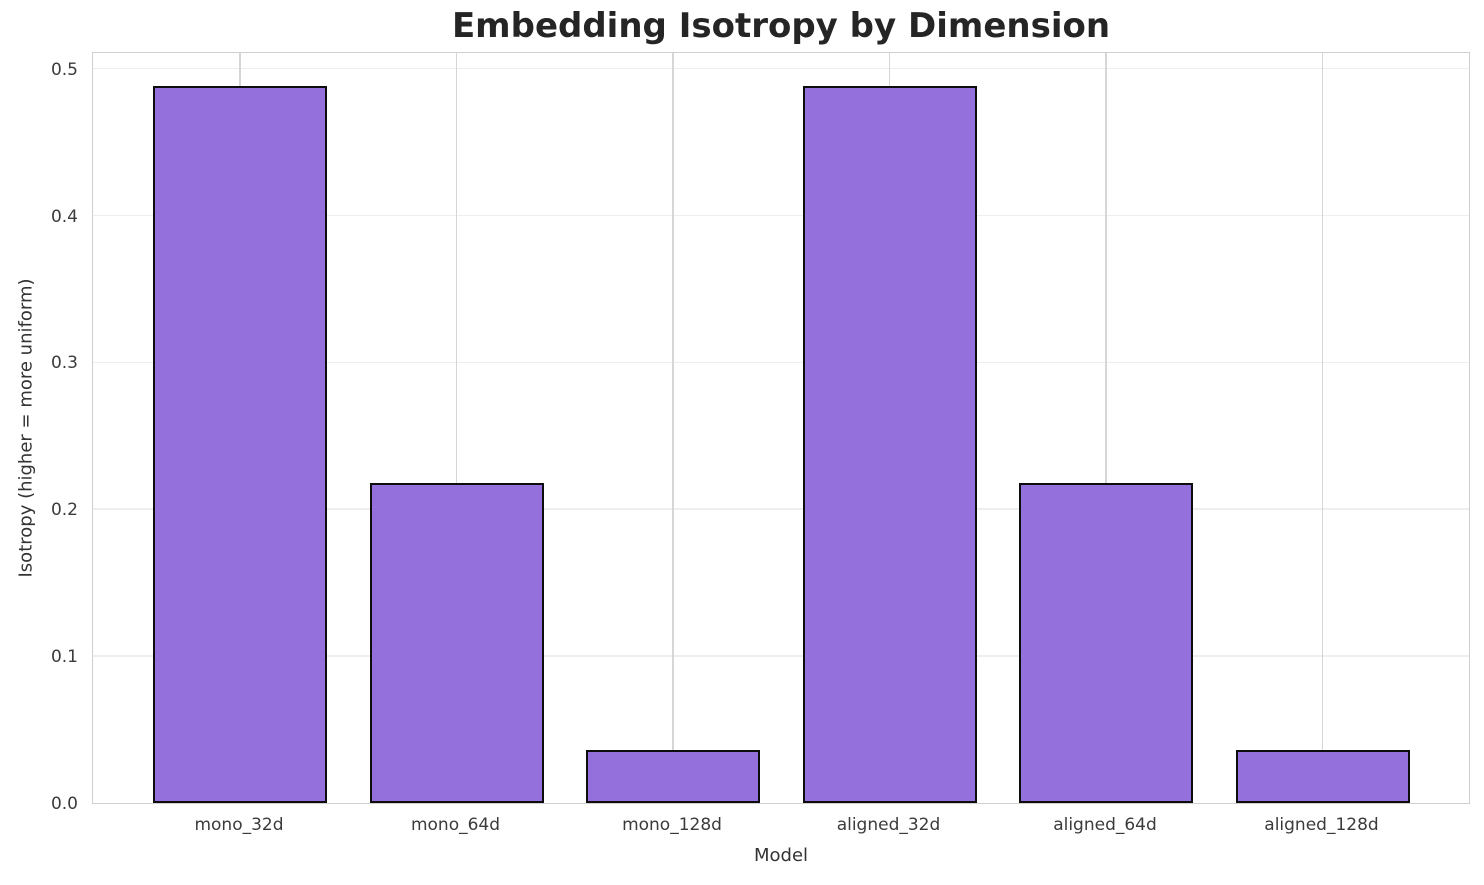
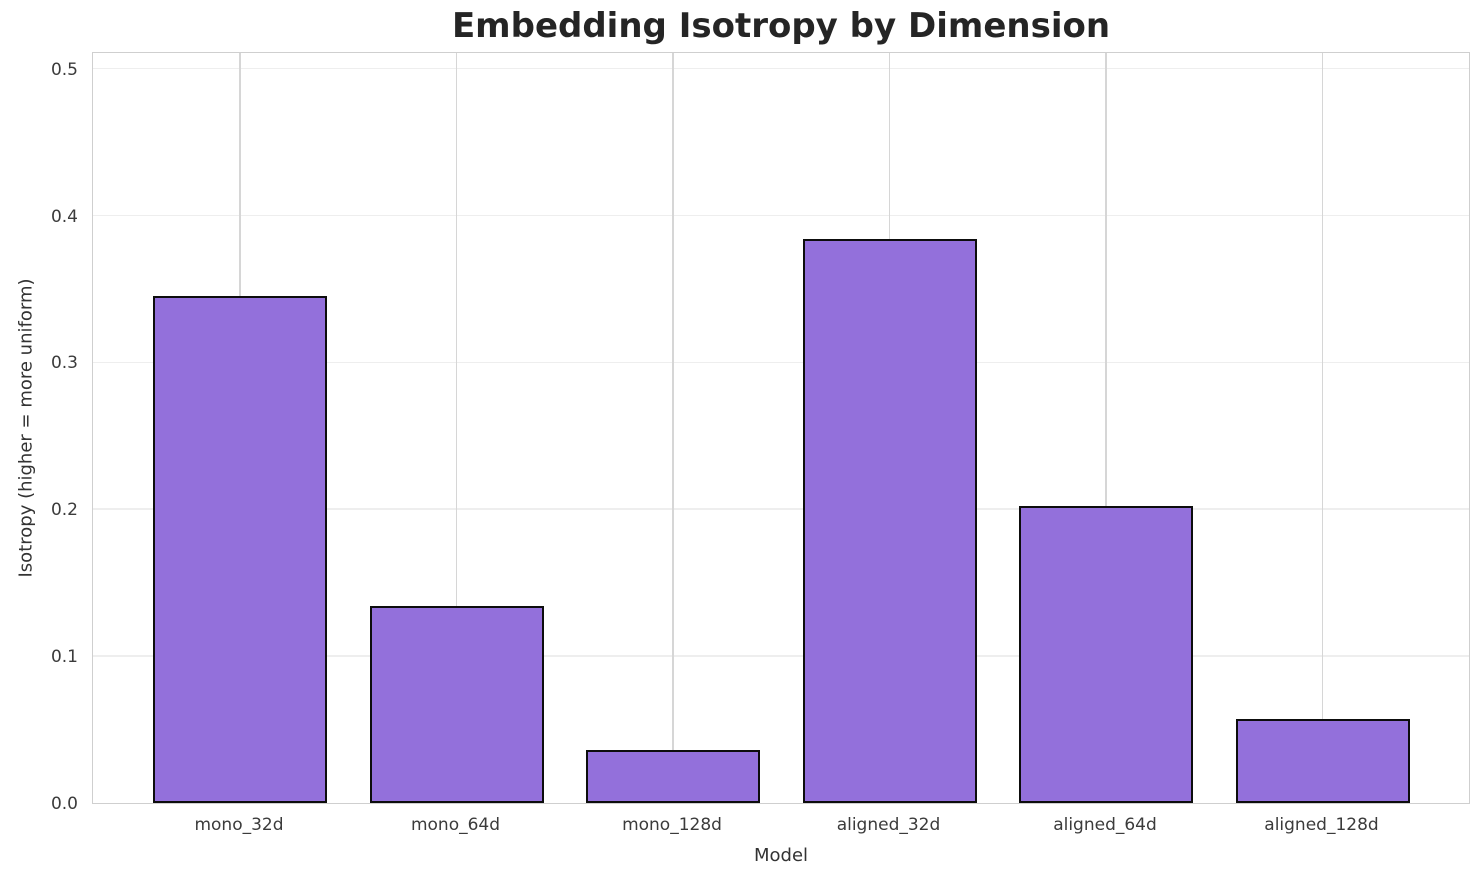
mono_32d: 0.488 -> 0.345
mono_64d: 0.218 -> 0.134
aligned_32d: 0.488 -> 0.384
aligned_64d: 0.218 -> 0.202
aligned_128d: 0.036 -> 0.057
